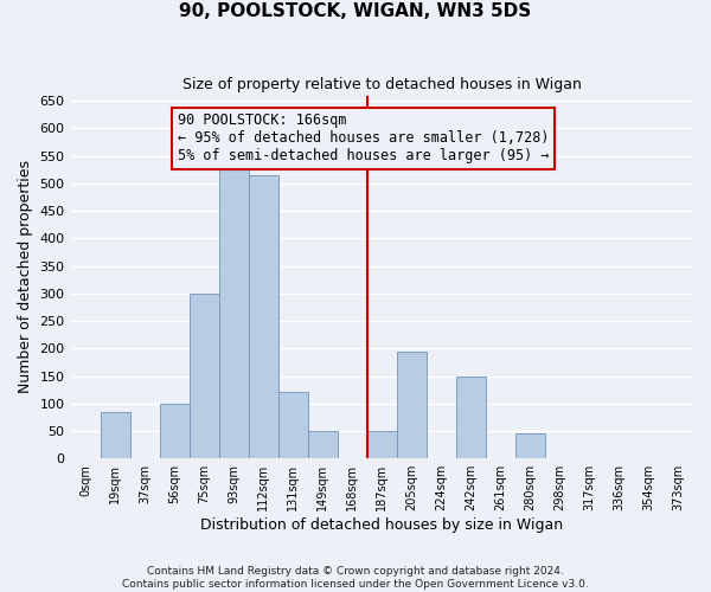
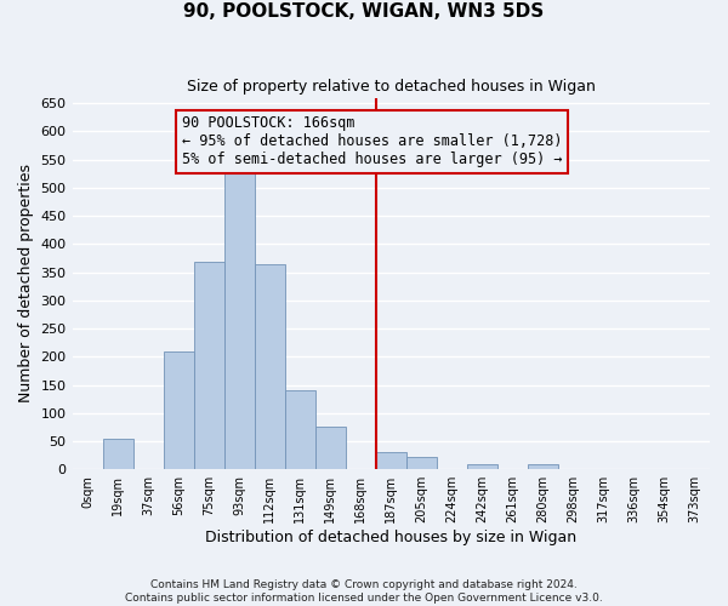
19sqm: 85 -> 55
56sqm: 100 -> 210
75sqm: 300 -> 368
112sqm: 515 -> 365
131sqm: 120 -> 140
149sqm: 50 -> 75
187sqm: 50 -> 30
205sqm: 195 -> 22
242sqm: 150 -> 8
280sqm: 45 -> 8
